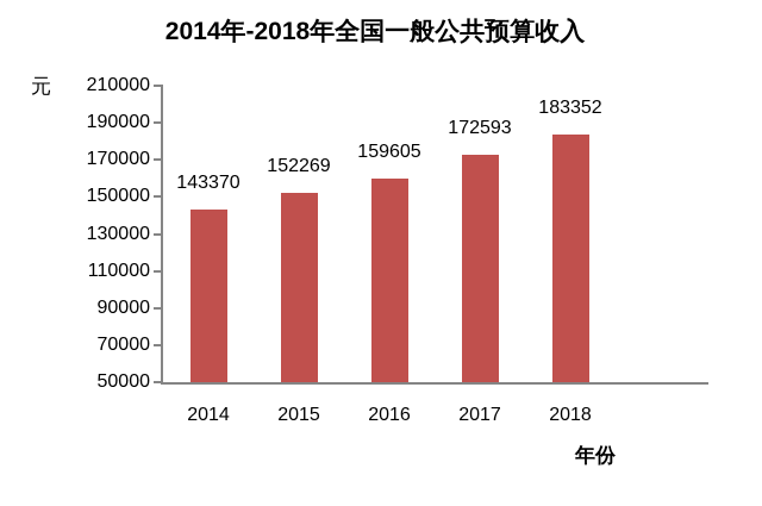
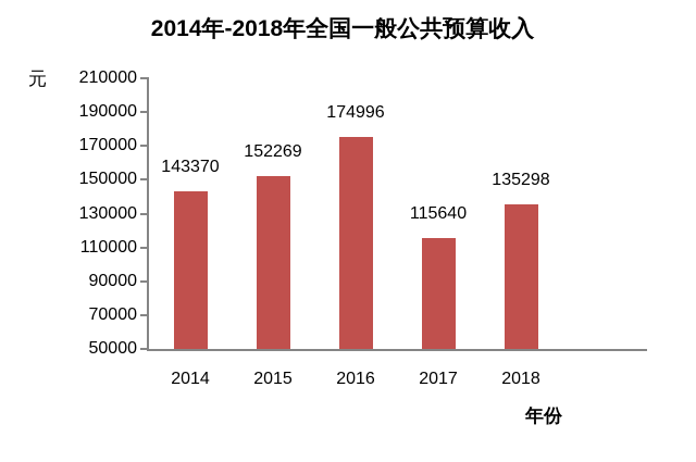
2016: 159605 -> 174996
2017: 172593 -> 115640
2018: 183352 -> 135298
